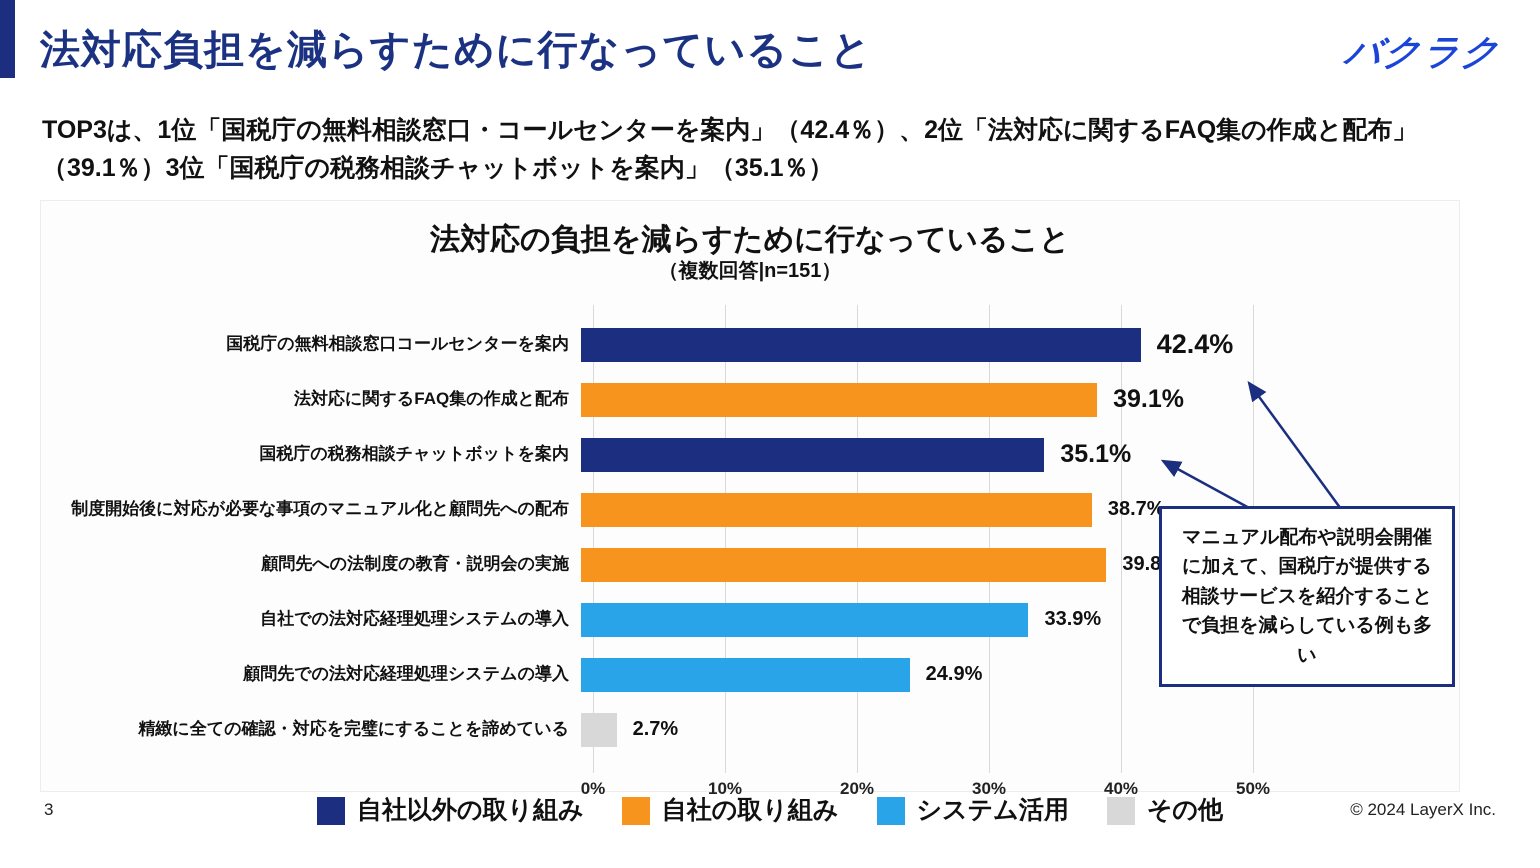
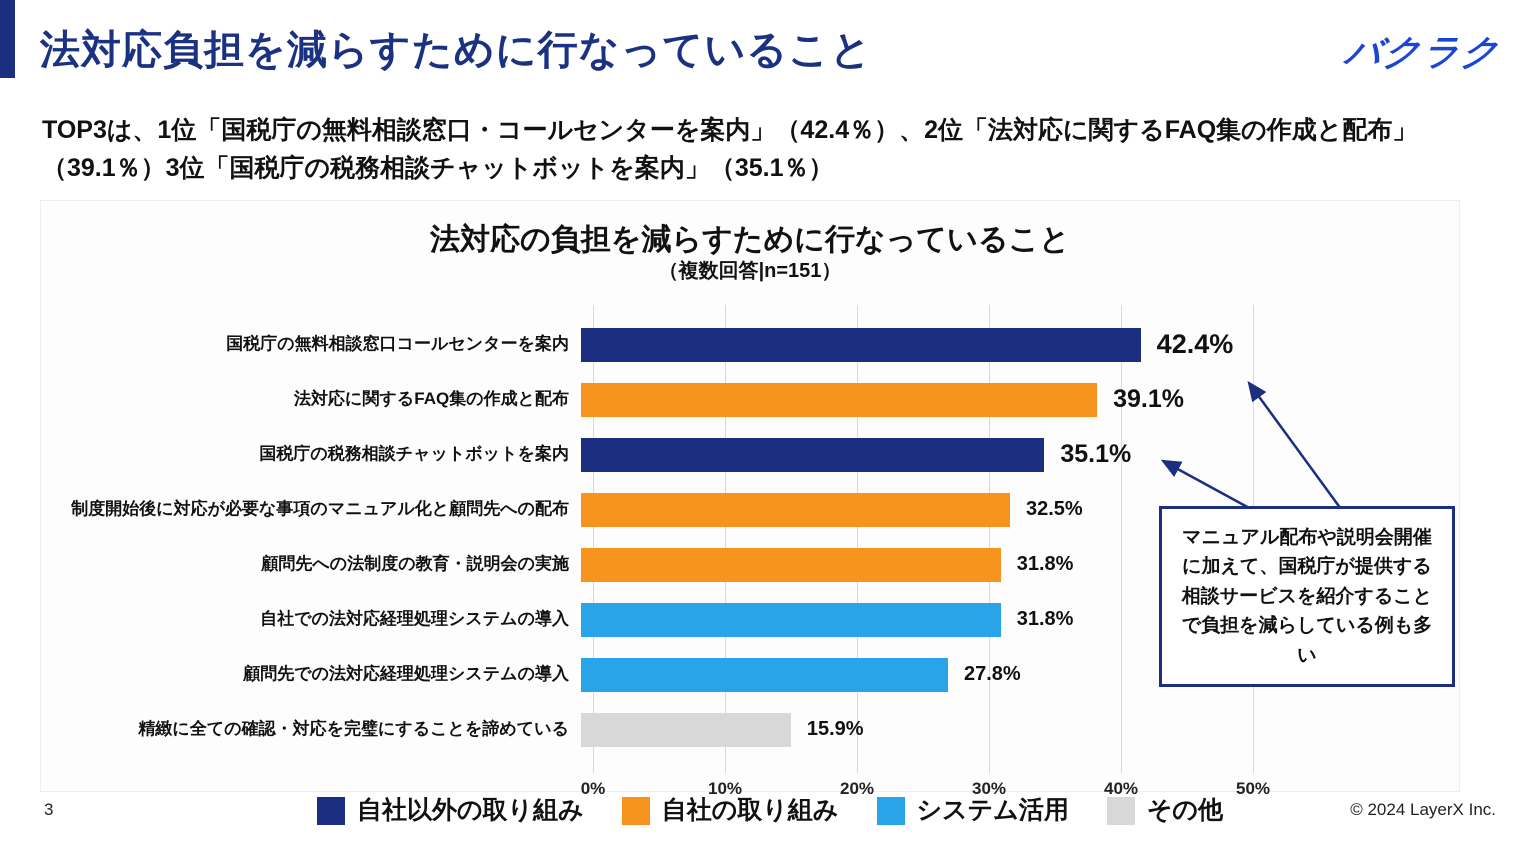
制度開始後に対応が必要な事項のマニュアル化と顧問先への配布: 38.7% -> 32.5%
顧問先への法制度の教育・説明会の実施: 39.8% -> 31.8%
自社での法対応経理処理システムの導入: 33.9% -> 31.8%
顧問先での法対応経理処理システムの導入: 24.9% -> 27.8%
精緻に全ての確認・対応を完璧にすることを諦めている: 2.7% -> 15.9%
